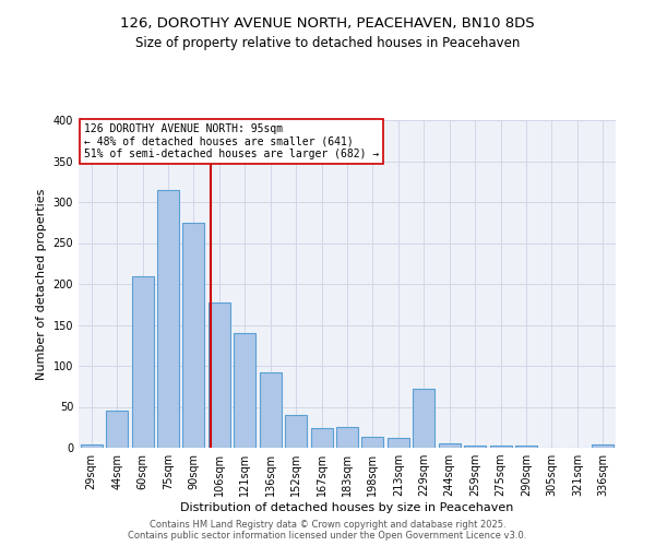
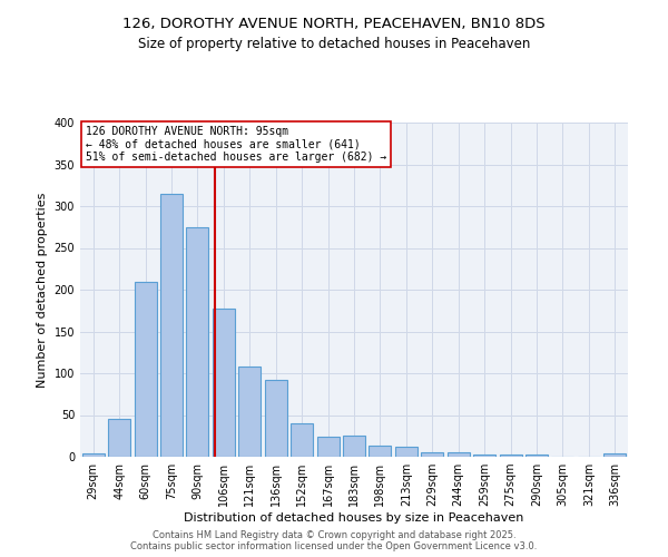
121sqm: 140 -> 108
229sqm: 72 -> 5
